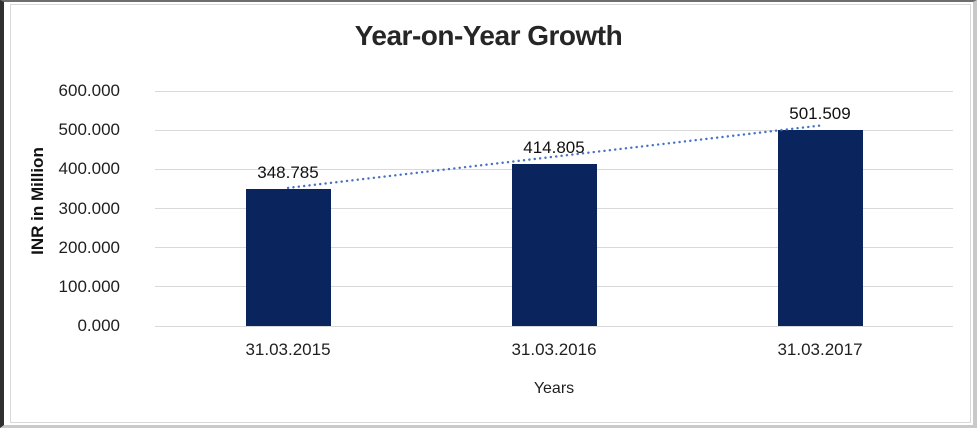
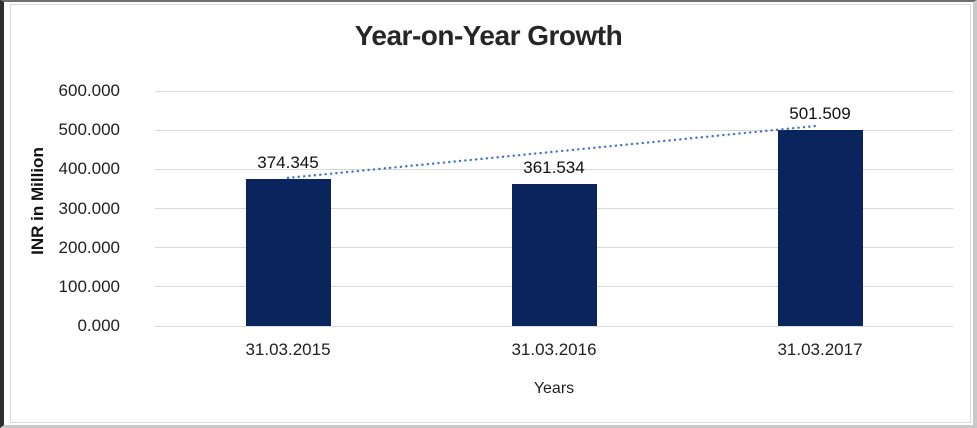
31.03.2015: 348.785 -> 374.345
31.03.2016: 414.805 -> 361.534
